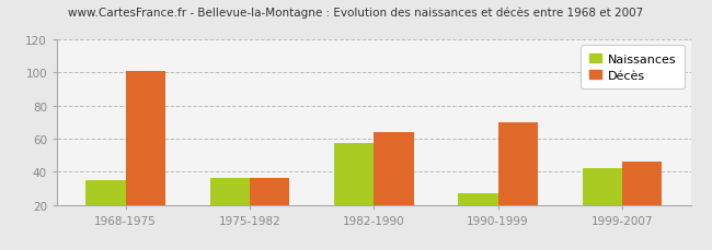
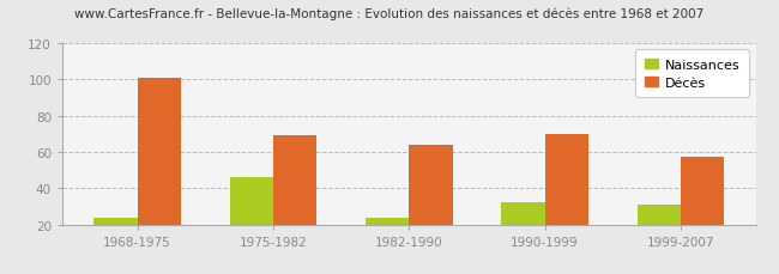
Naissances/1968-1975: 35 -> 24
Naissances/1975-1982: 36 -> 46
Décès/1975-1982: 36 -> 69
Naissances/1982-1990: 57 -> 24
Naissances/1990-1999: 27 -> 32
Naissances/1999-2007: 42 -> 31
Décès/1999-2007: 46 -> 57
